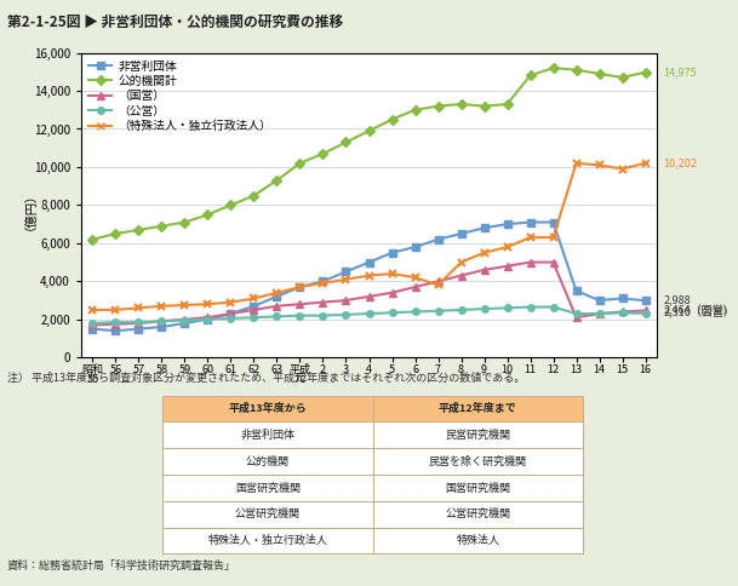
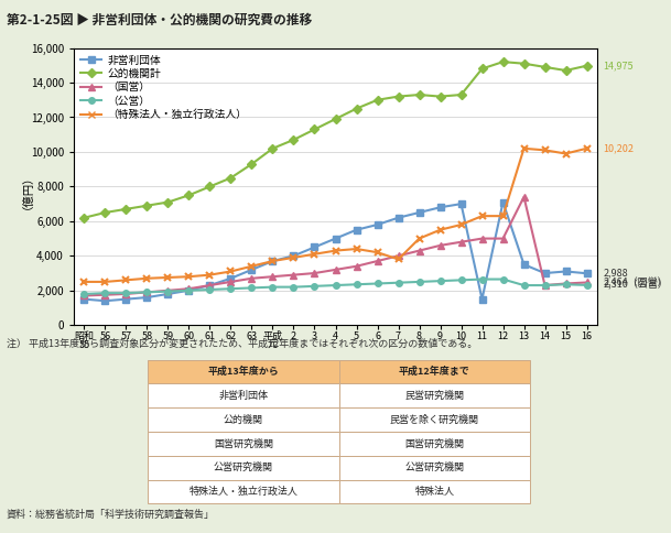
非営利団体/11: 7,100 -> 1,500
（国営）/13: 2,100 -> 7,400
